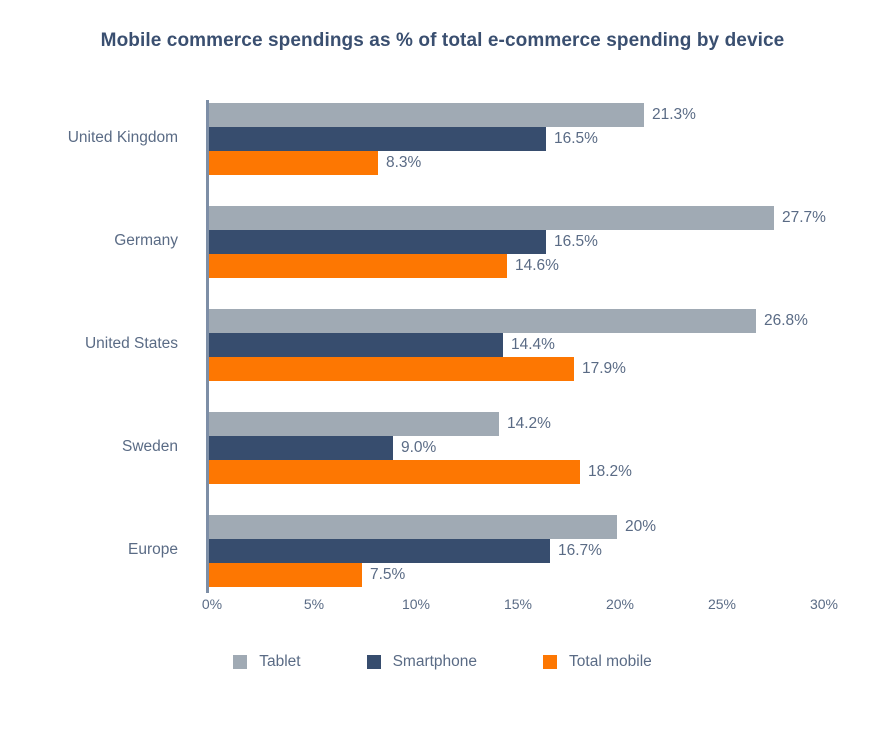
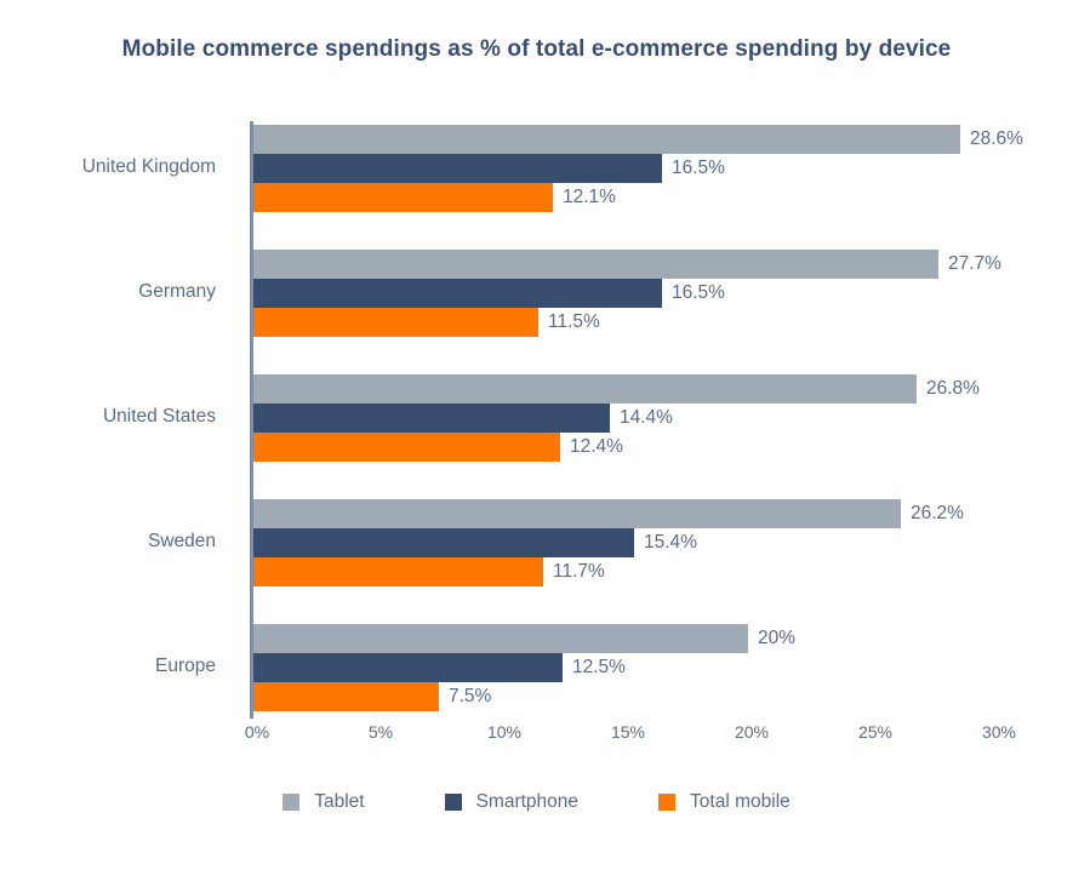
Tablet/United Kingdom: 21.3% -> 28.6%
Total mobile/United Kingdom: 8.3% -> 12.1%
Total mobile/Germany: 14.6% -> 11.5%
Total mobile/United States: 17.9% -> 12.4%
Tablet/Sweden: 14.2% -> 26.2%
Smartphone/Sweden: 9.0% -> 15.4%
Total mobile/Sweden: 18.2% -> 11.7%
Smartphone/Europe: 16.7% -> 12.5%
